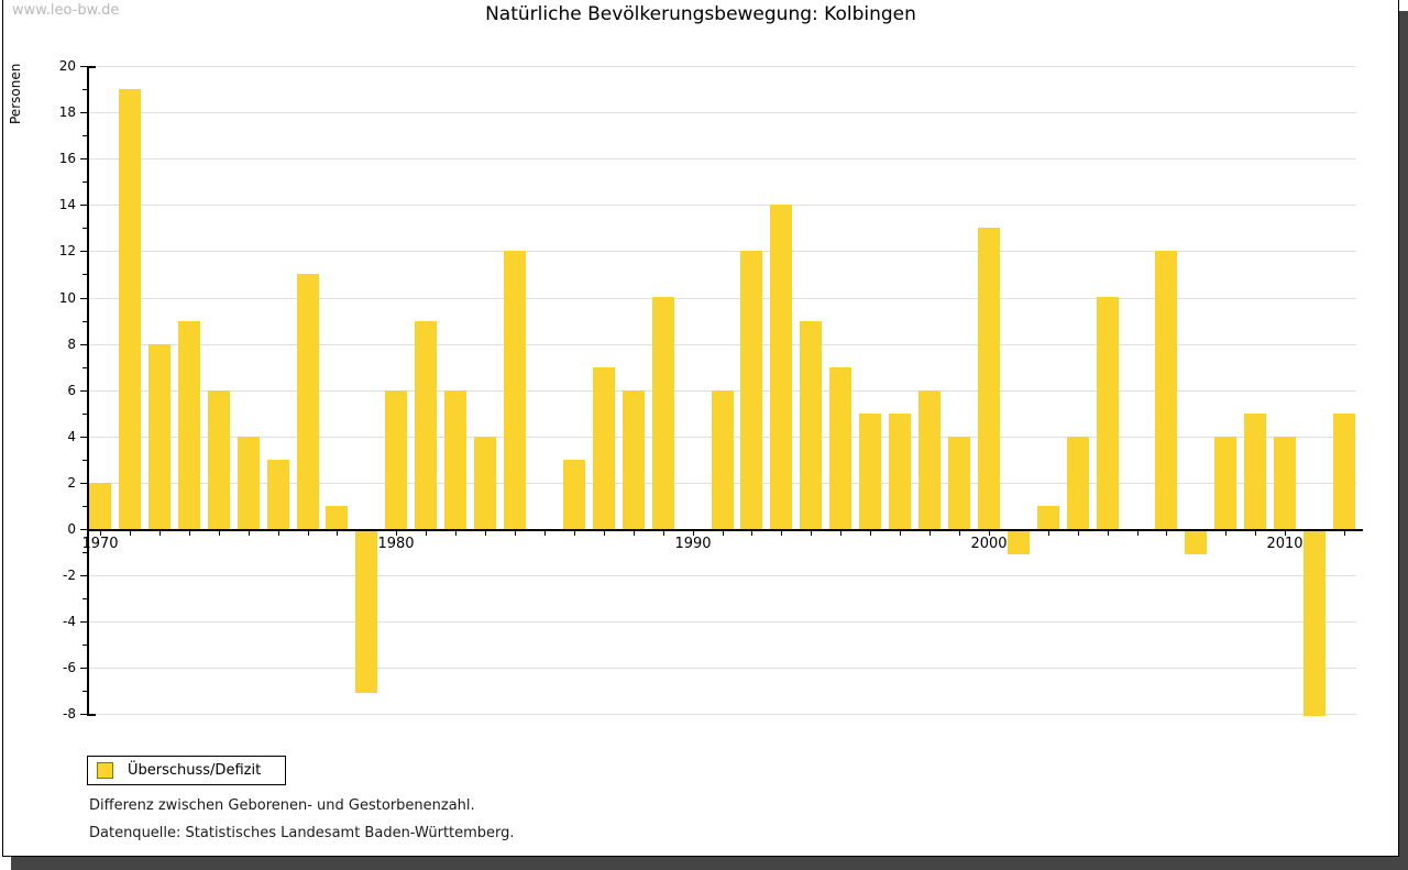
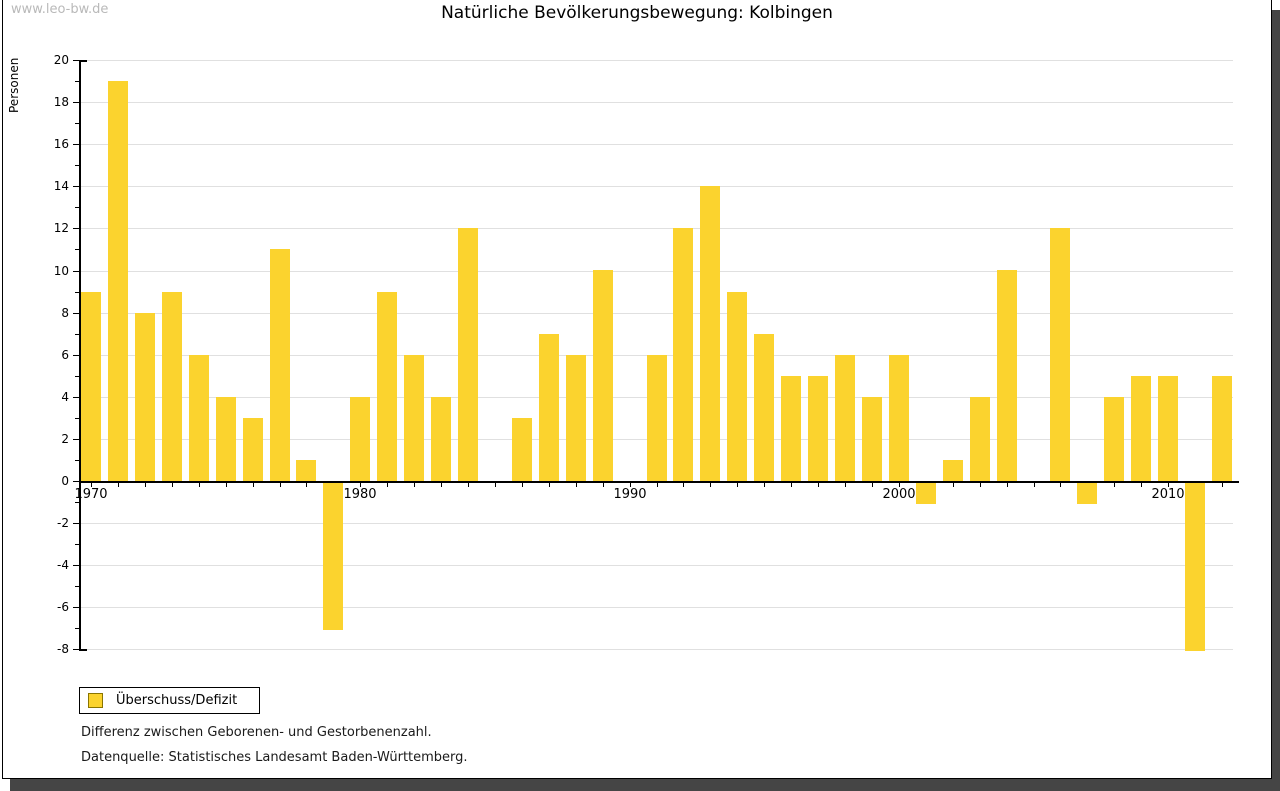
1970: 2 -> 9
1980: 6 -> 4
2000: 13 -> 6
2010: 4 -> 5
